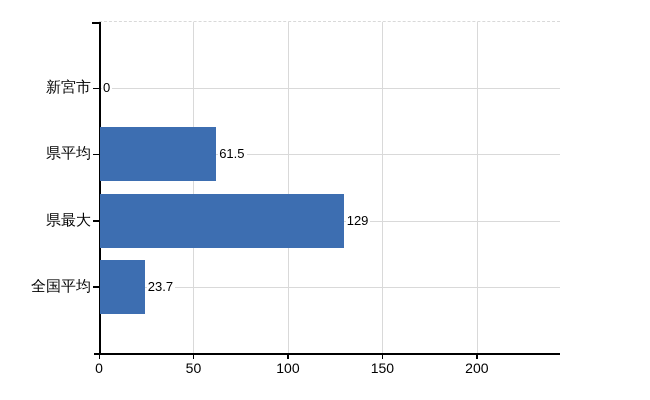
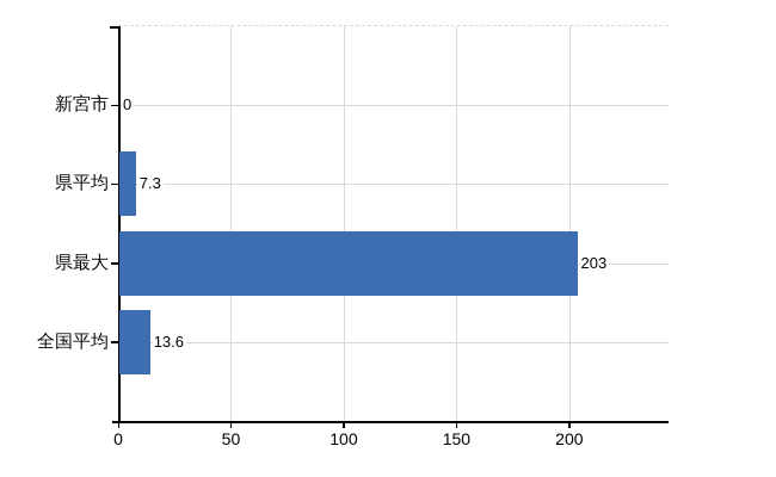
県平均: 61.5 -> 7.3
県最大: 129 -> 203
全国平均: 23.7 -> 13.6
